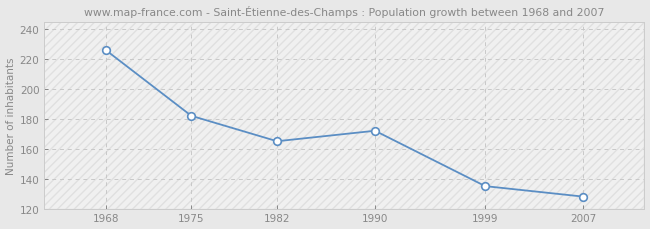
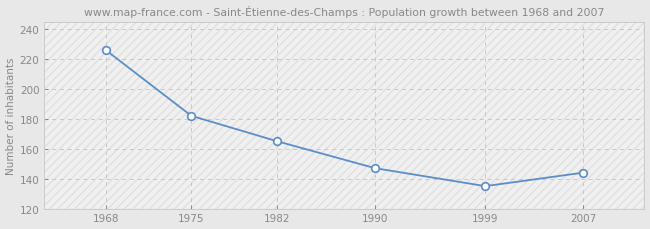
1990: 172 -> 147
2007: 128 -> 144
